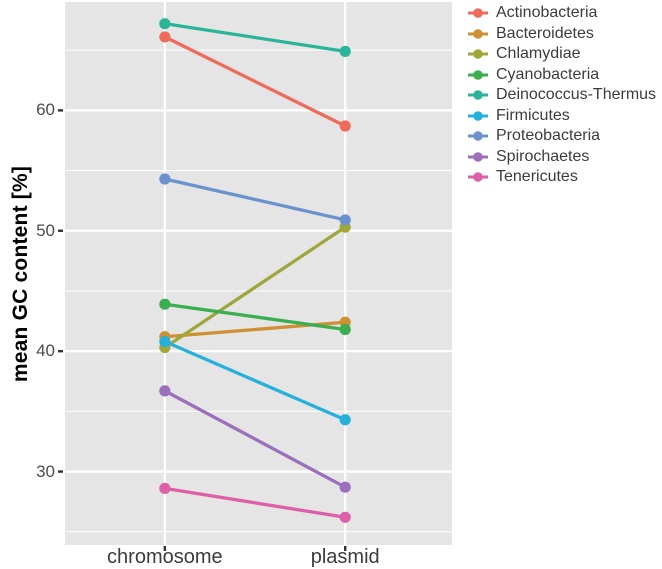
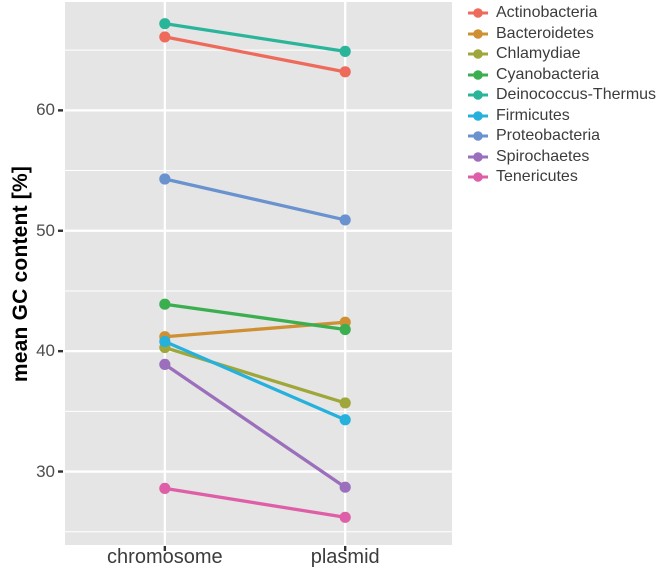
Spirochaetes/chromosome: 36.7 -> 38.9
Actinobacteria/plasmid: 58.7 -> 63.2
Chlamydiae/plasmid: 50.3 -> 35.7
